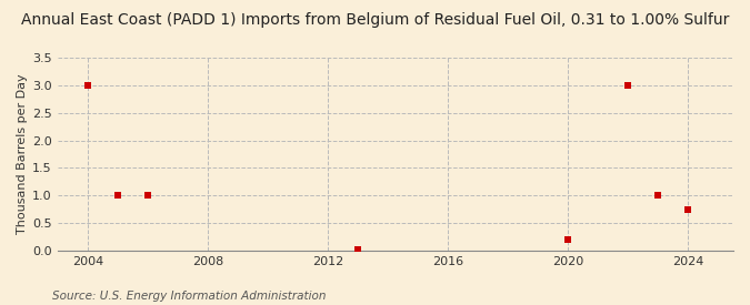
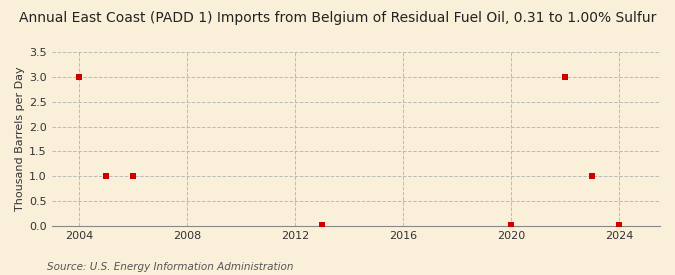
2020: 0.20 -> 0.02
2024: 0.75 -> 0.02
